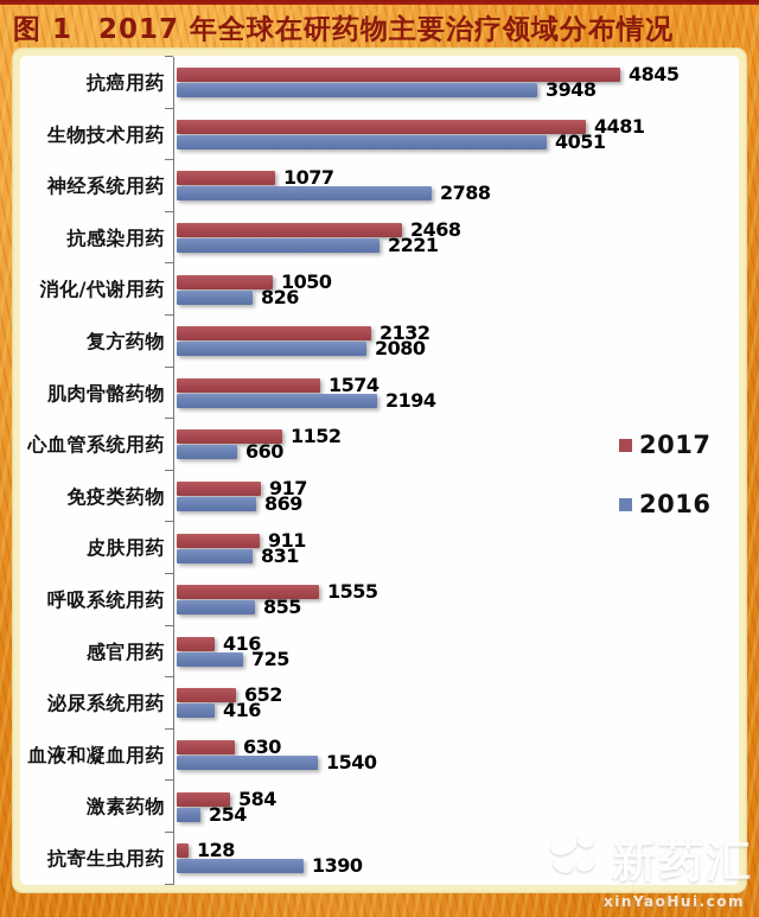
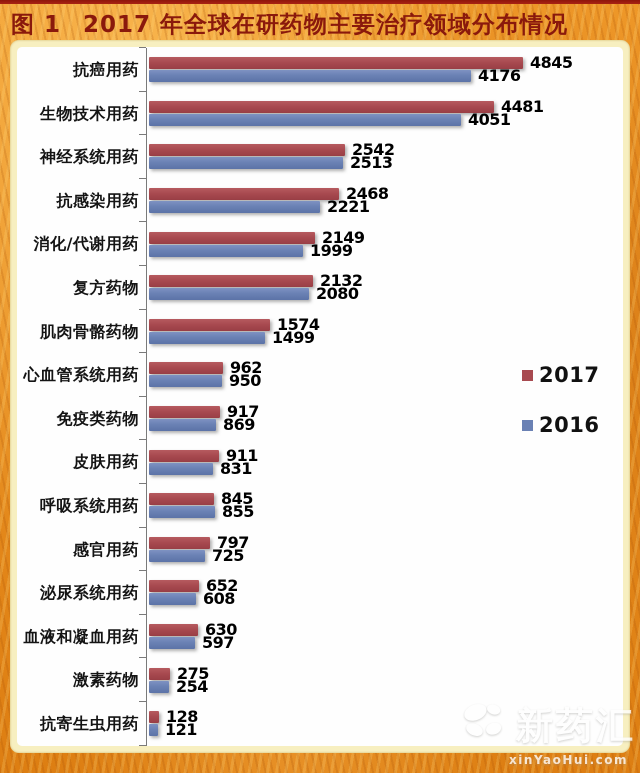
2016/抗癌用药: 3948 -> 4176
2017/神经系统用药: 1077 -> 2542
2016/神经系统用药: 2788 -> 2513
2017/消化/代谢用药: 1050 -> 2149
2016/消化/代谢用药: 826 -> 1999
2016/肌肉骨骼药物: 2194 -> 1499
2017/心血管系统用药: 1152 -> 962
2016/心血管系统用药: 660 -> 950
2017/呼吸系统用药: 1555 -> 845
2017/感官用药: 416 -> 797
2016/泌尿系统用药: 416 -> 608
2016/血液和凝血用药: 1540 -> 597
2017/激素药物: 584 -> 275
2016/抗寄生虫用药: 1390 -> 121
